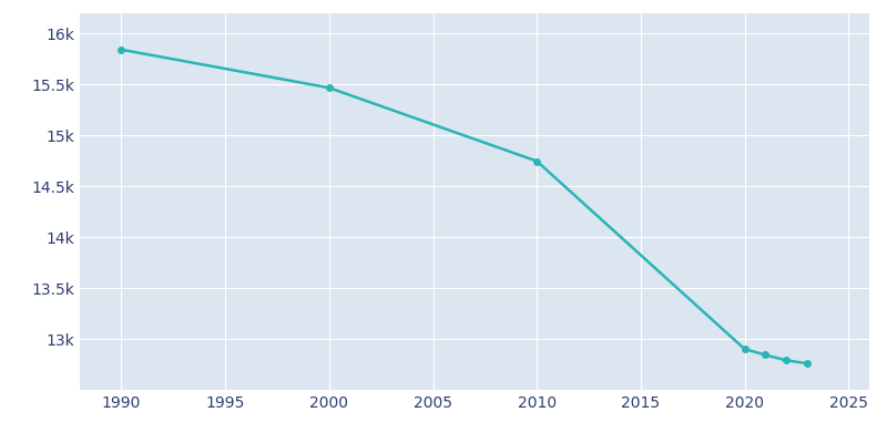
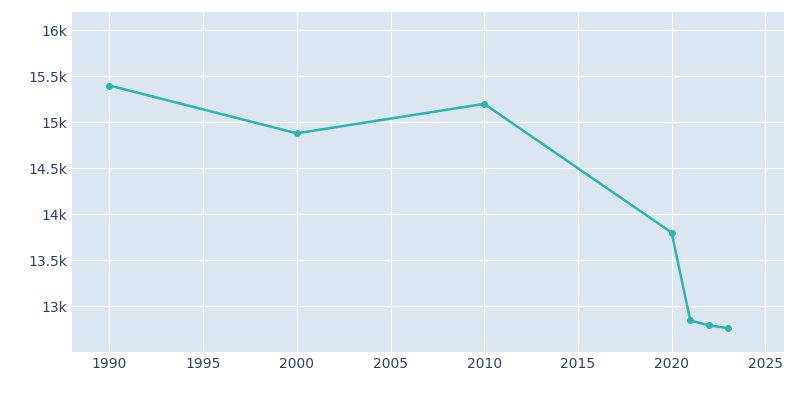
1990: 15.84k -> 15.40k
2000: 15.47k -> 14.88k
2010: 14.75k -> 15.20k
2020: 12.90k -> 13.80k
